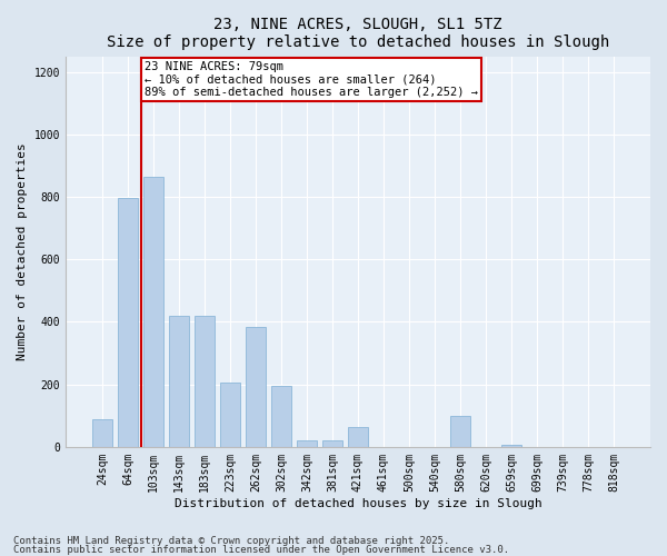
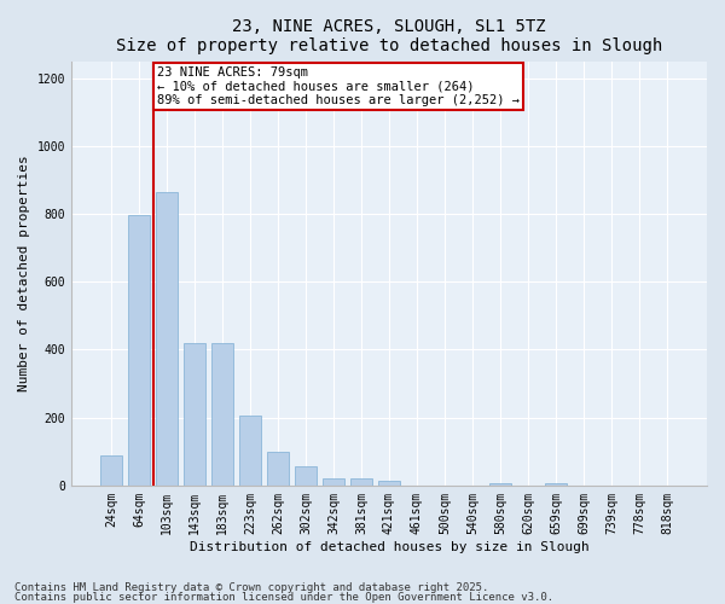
262sqm: 385 -> 100
302sqm: 195 -> 55
421sqm: 65 -> 15
580sqm: 100 -> 8
